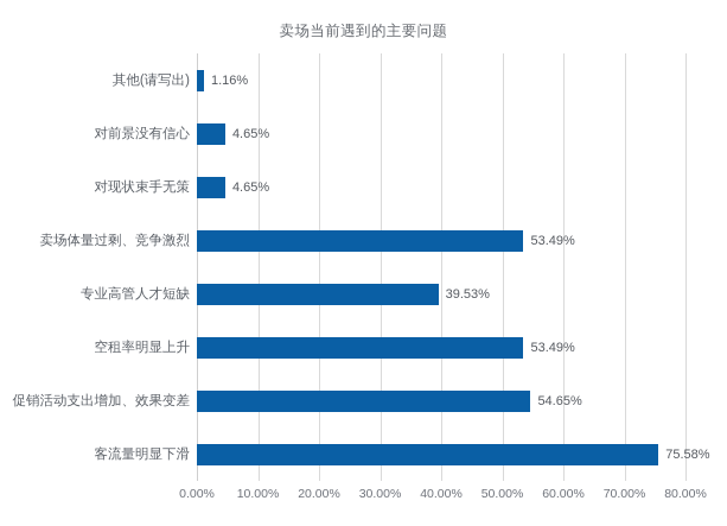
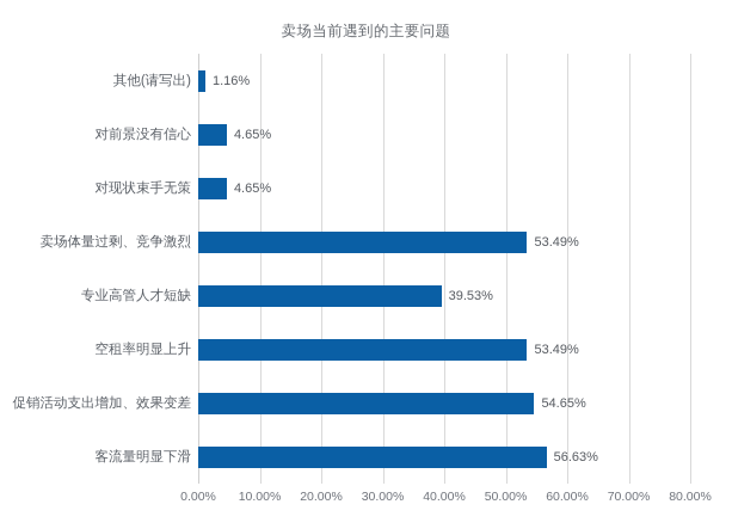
客流量明显下滑: 75.58% -> 56.63%
